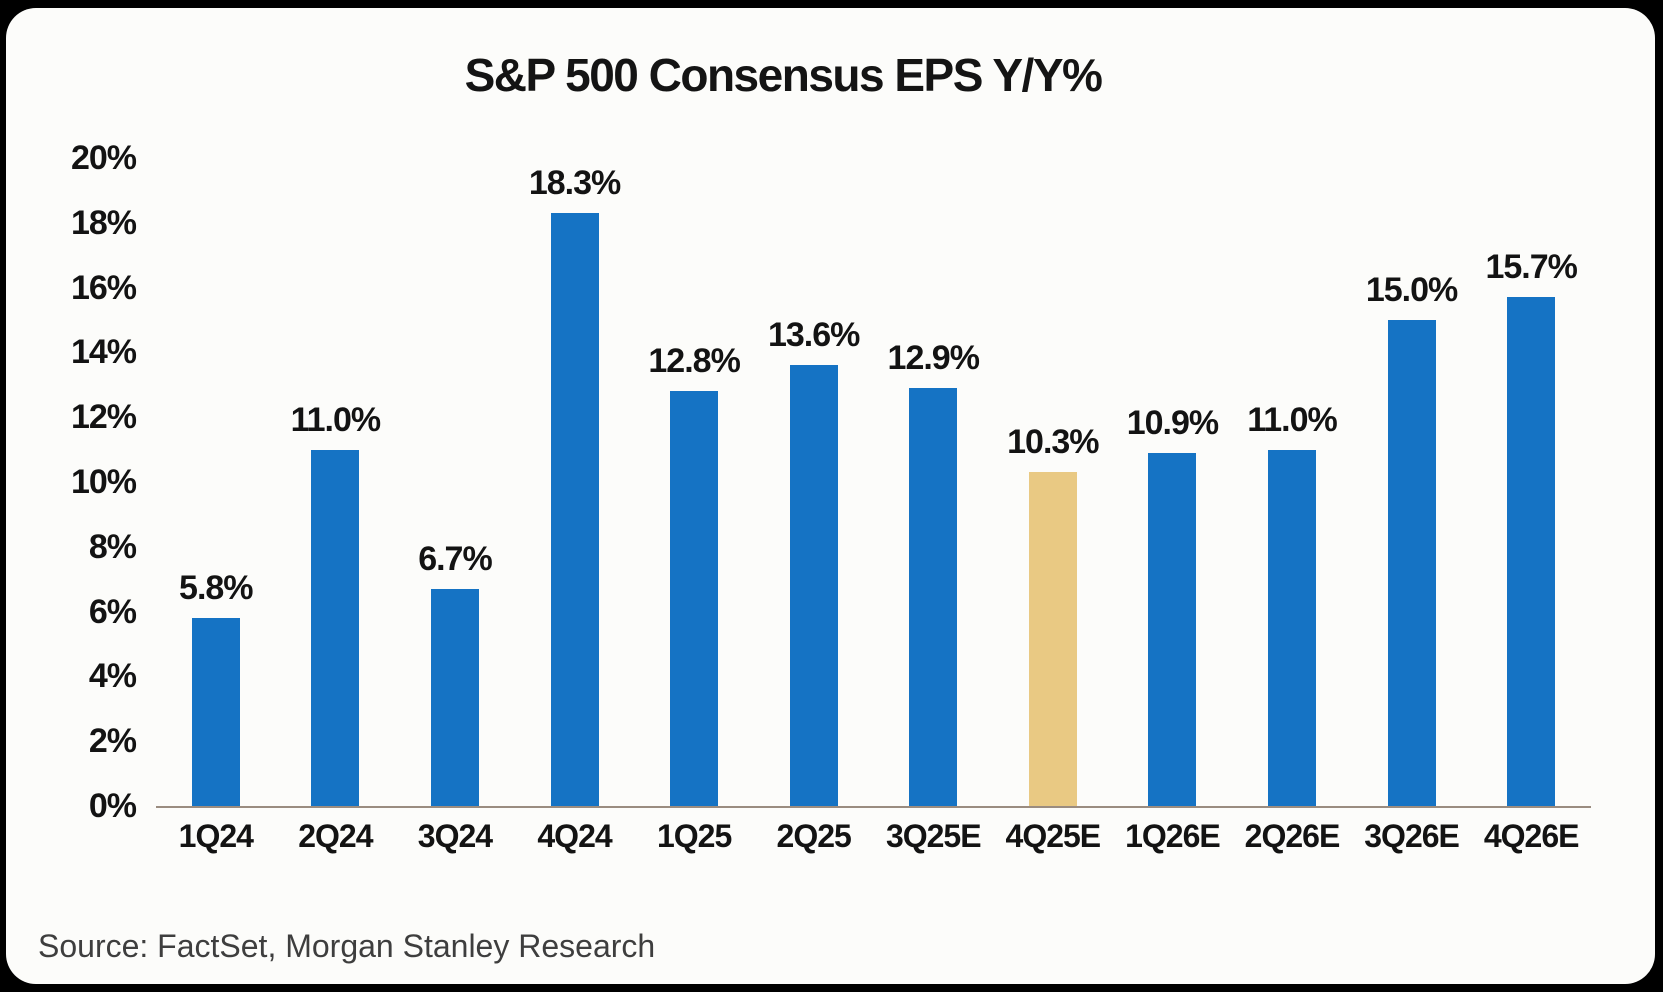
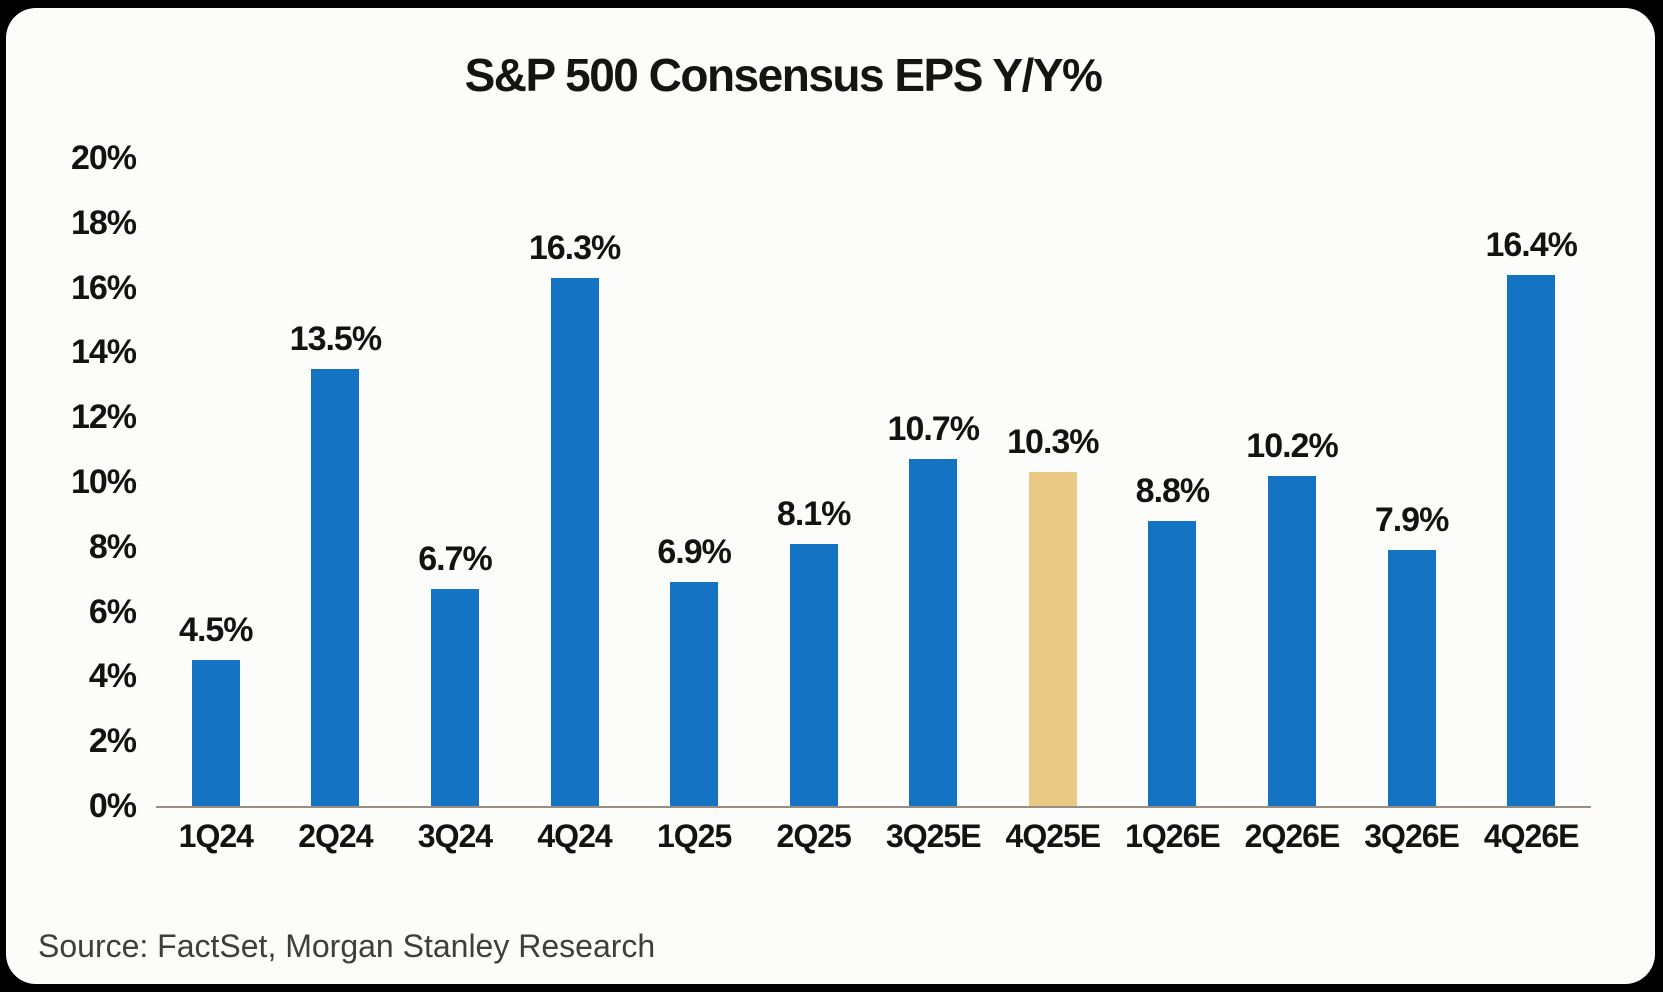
1Q24: 5.8% -> 4.5%
2Q24: 11.0% -> 13.5%
4Q24: 18.3% -> 16.3%
1Q25: 12.8% -> 6.9%
2Q25: 13.6% -> 8.1%
3Q25E: 12.9% -> 10.7%
1Q26E: 10.9% -> 8.8%
2Q26E: 11.0% -> 10.2%
3Q26E: 15.0% -> 7.9%
4Q26E: 15.7% -> 16.4%
